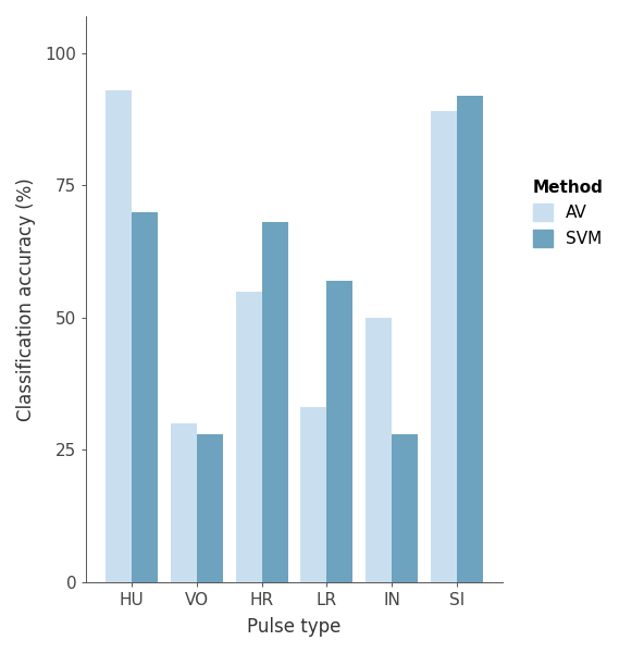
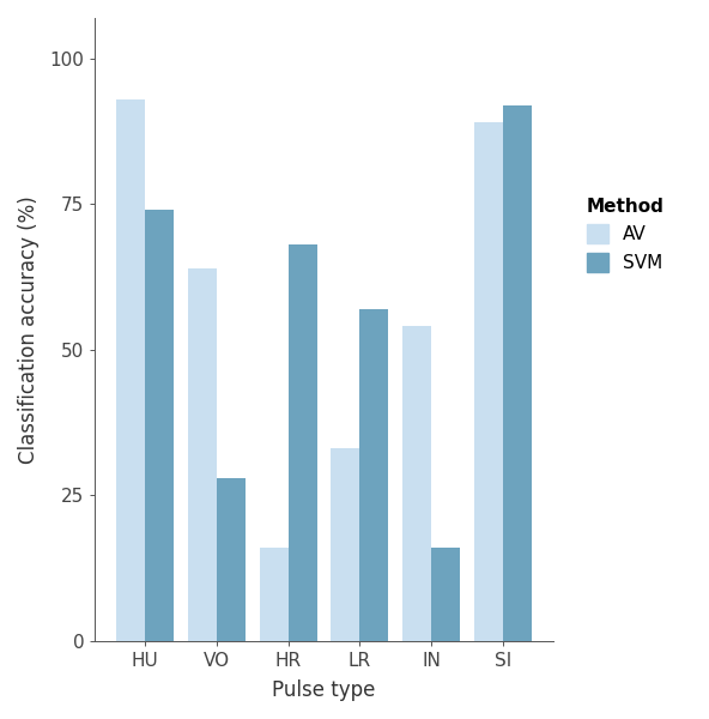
SVM/HU: 70 -> 74
AV/VO: 30 -> 64
AV/HR: 55 -> 16
AV/IN: 50 -> 54
SVM/IN: 28 -> 16
